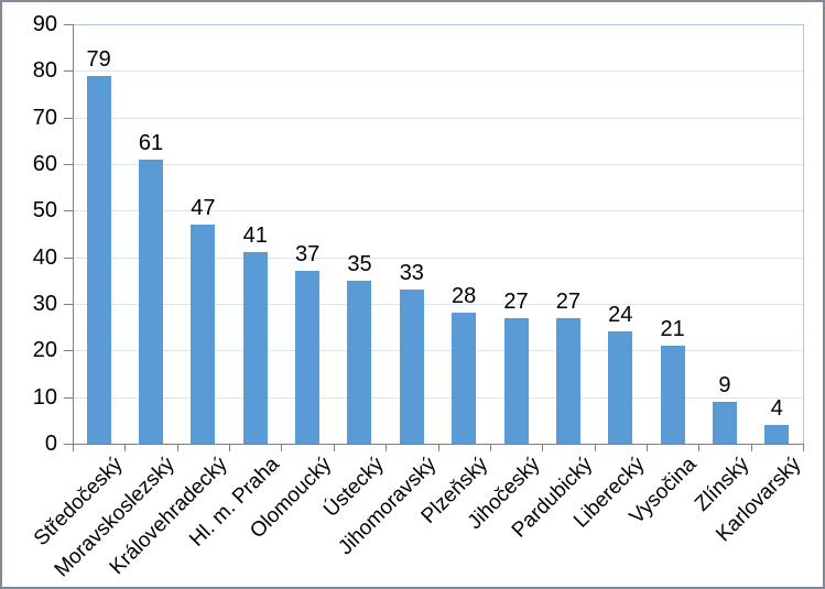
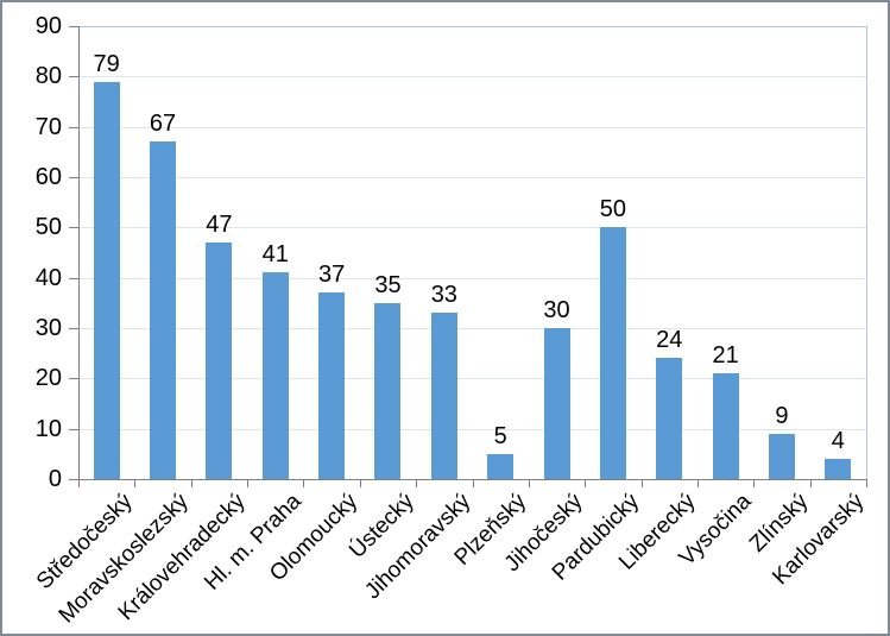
Moravskoslezský: 61 -> 67
Plzeňský: 28 -> 5
Jihočeský: 27 -> 30
Pardubický: 27 -> 50
